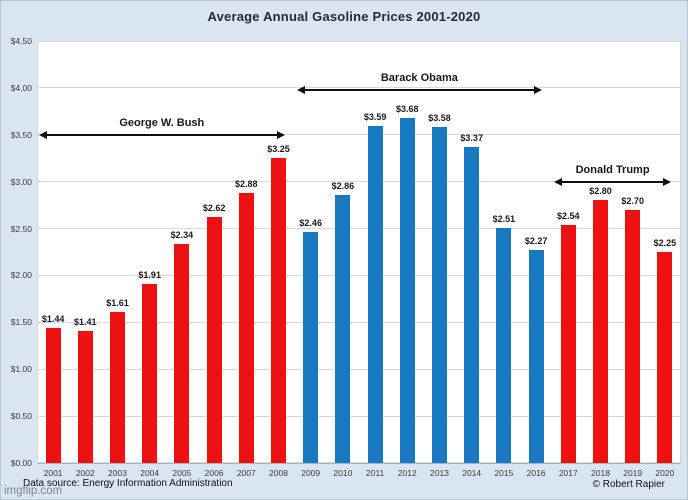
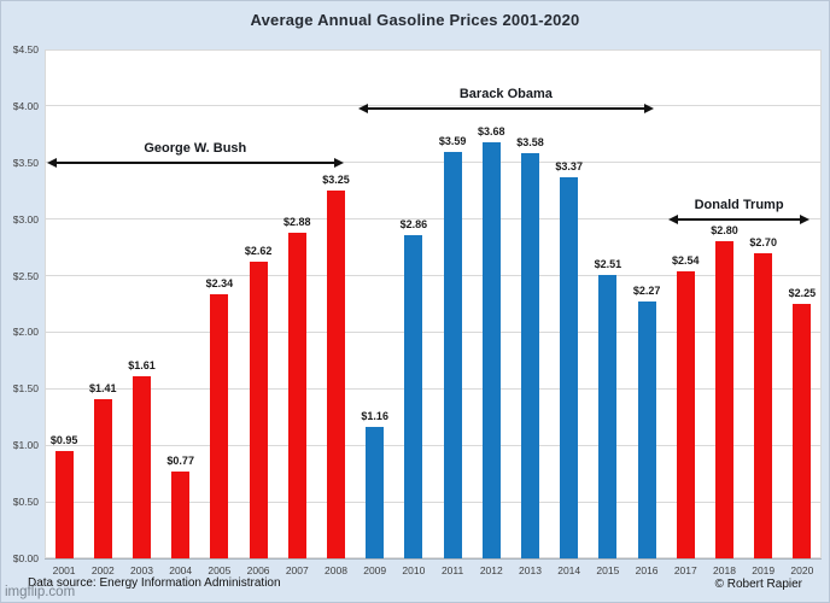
2001: $1.44 -> $0.95
2004: $1.91 -> $0.77
2009: $2.46 -> $1.16
